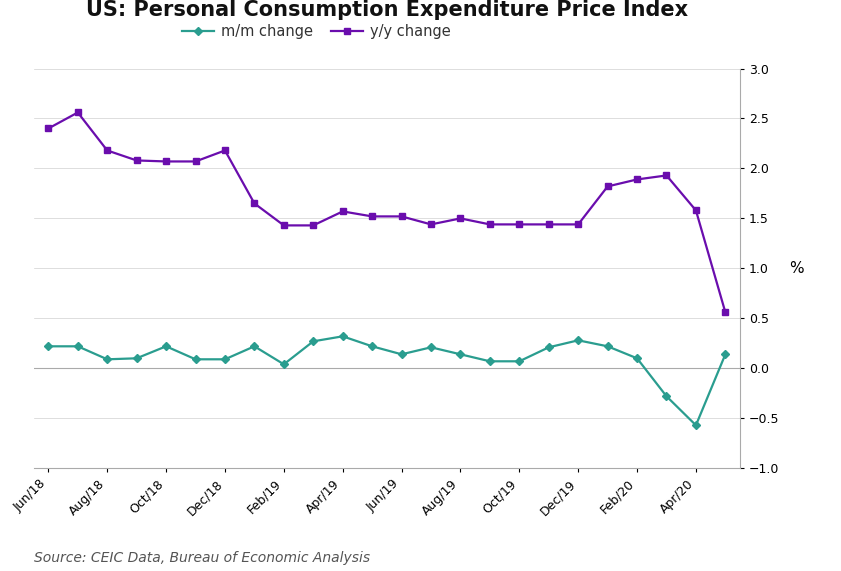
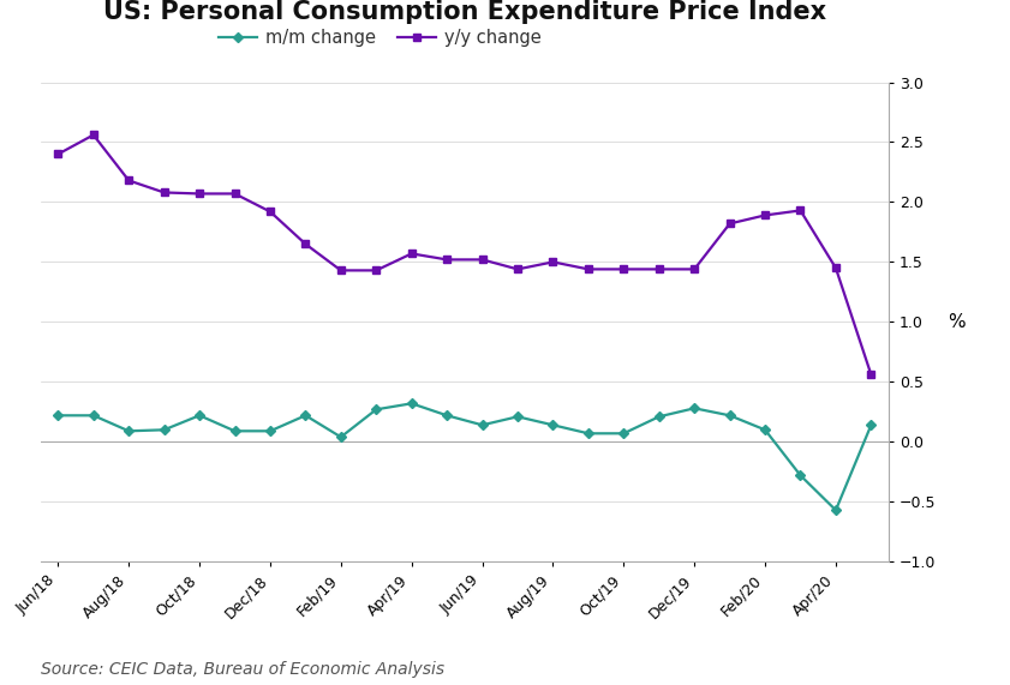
y/y change/Dec/18: 2.18 -> 1.92
y/y change/Apr/20: 1.58 -> 1.45
